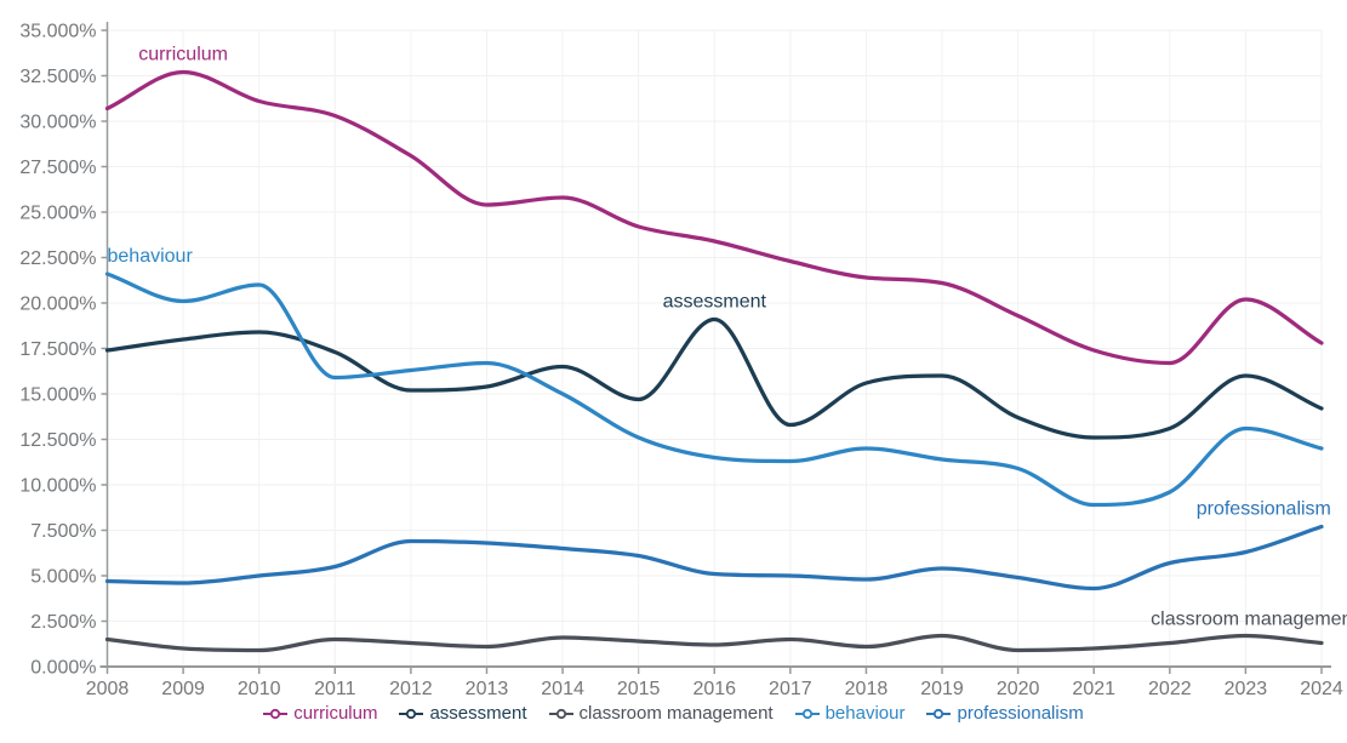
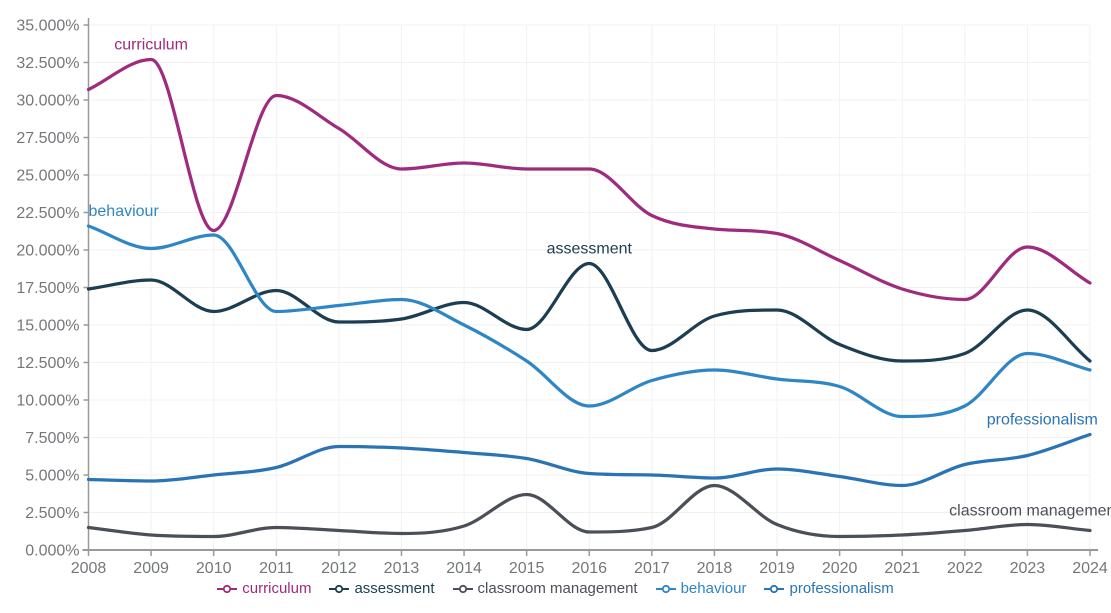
curriculum/2010: 31.1% -> 21.3%
assessment/2010: 18.4% -> 15.9%
curriculum/2015: 24.2% -> 25.4%
classroom management/2015: 1.4% -> 3.7%
curriculum/2016: 23.4% -> 25.4%
behaviour/2016: 11.5% -> 9.6%
classroom management/2018: 1.1% -> 4.3%
assessment/2024: 14.2% -> 12.6%
